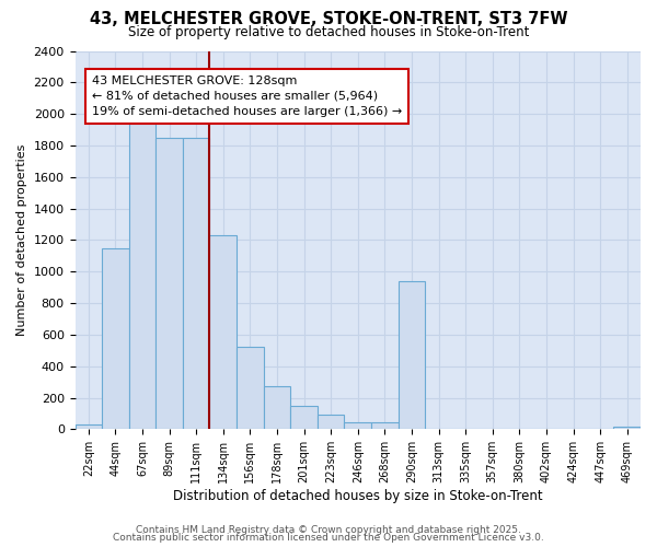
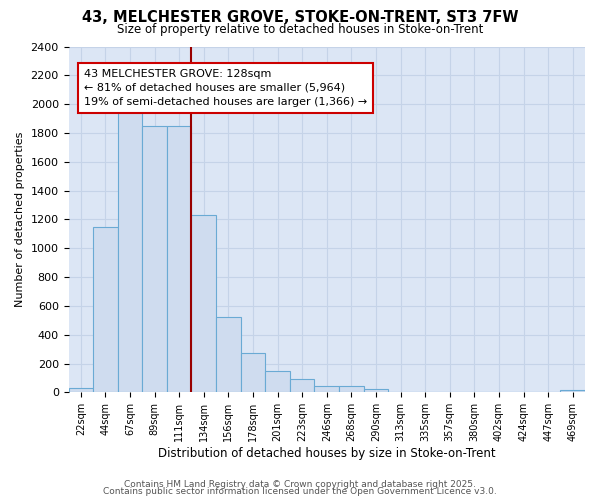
290sqm: 940 -> 20
